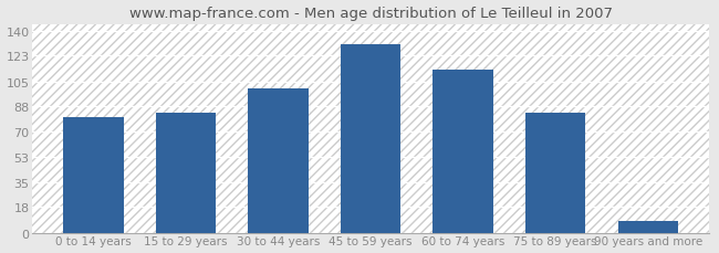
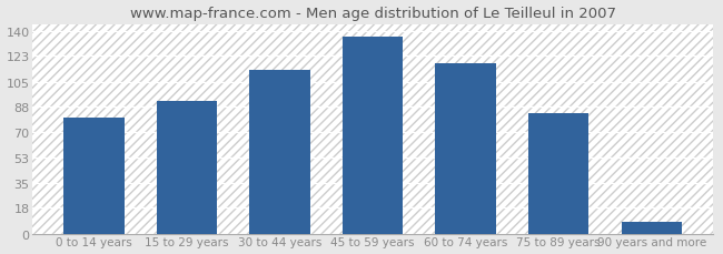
15 to 29 years: 83 -> 92
30 to 44 years: 100 -> 113
45 to 59 years: 131 -> 136
60 to 74 years: 113 -> 118
